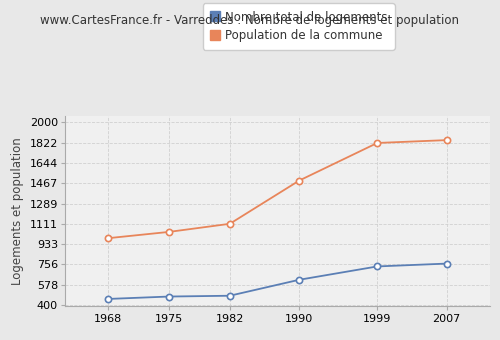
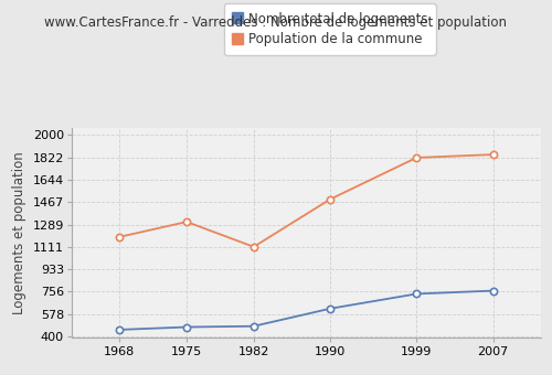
Population de la commune/1968: 980 -> 1190
Population de la commune/1975: 1040 -> 1310
